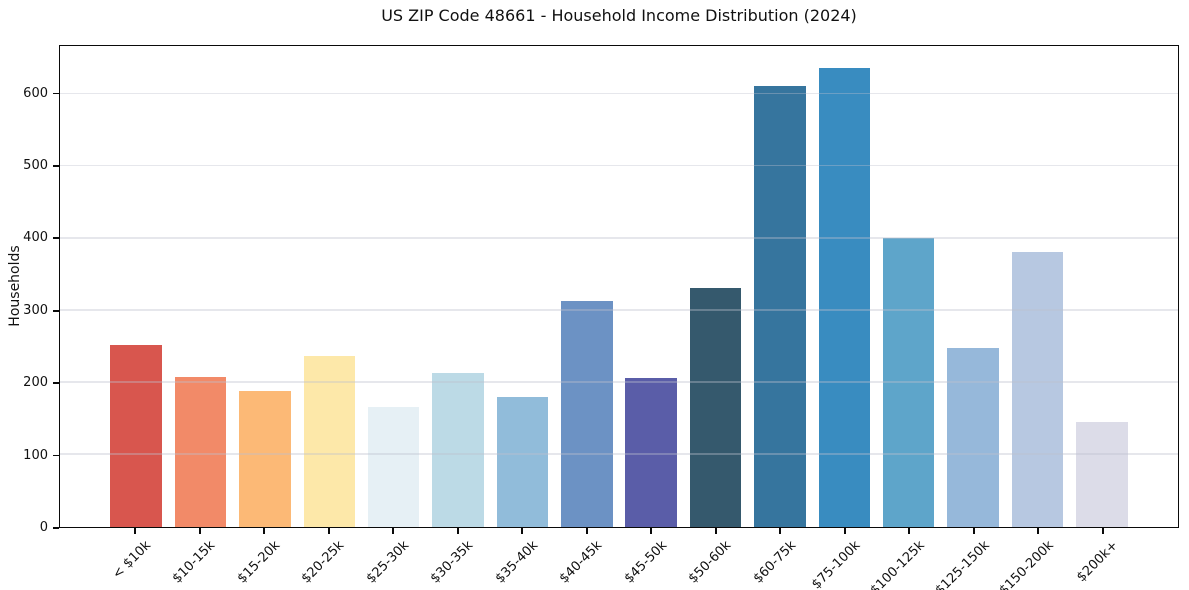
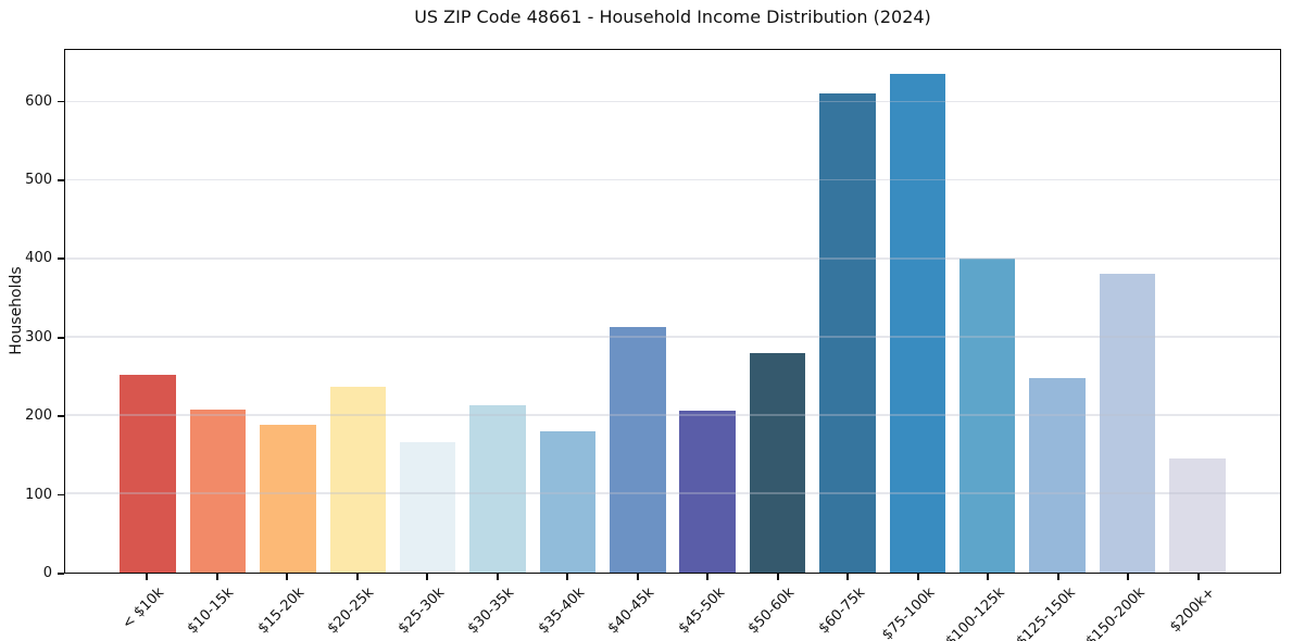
$50-60k: 330 -> 280
